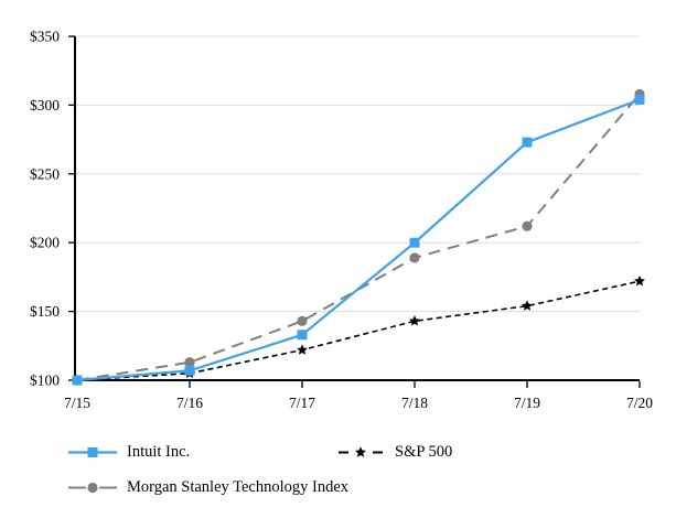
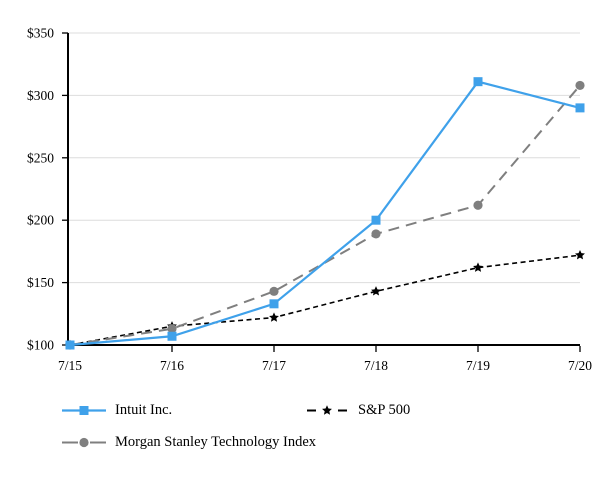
S&P 500/7/16: $105 -> $115
Intuit Inc./7/19: $273 -> $311
S&P 500/7/19: $154 -> $162
Intuit Inc./7/20: $304 -> $290
